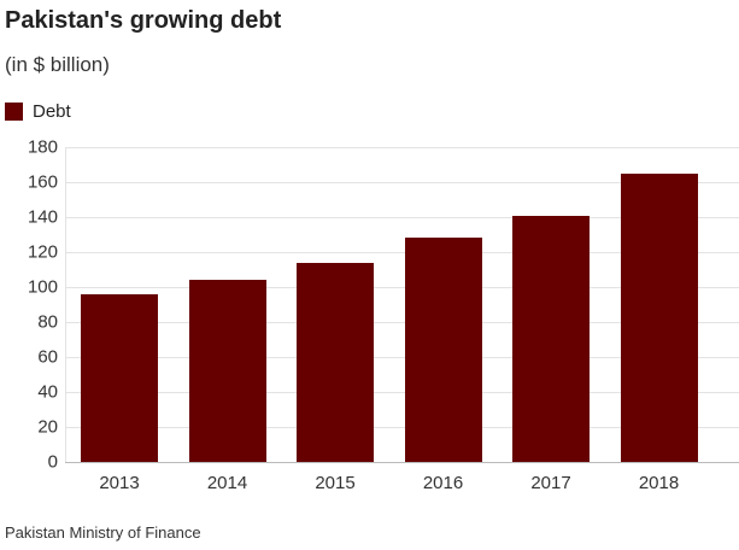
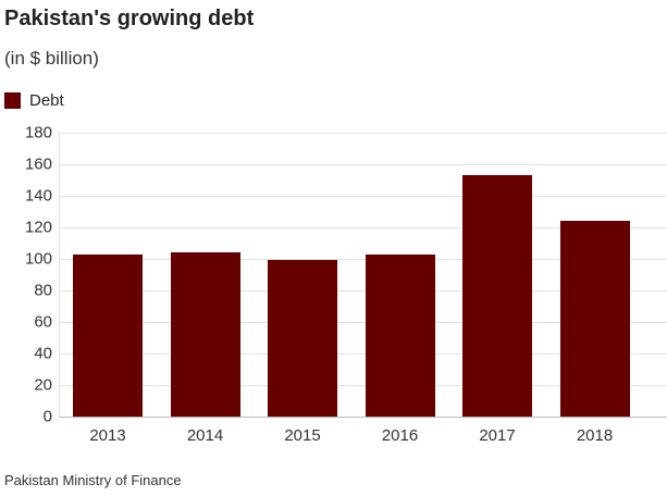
2013: 96 -> 103
2015: 114 -> 99
2016: 128 -> 103
2017: 141 -> 153
2018: 165 -> 124
